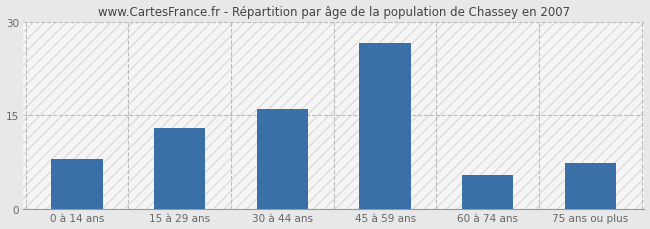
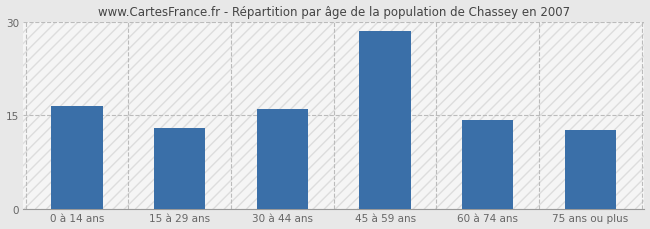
0 à 14 ans: 8.0 -> 16.5
45 à 59 ans: 26.6 -> 28.5
60 à 74 ans: 5.4 -> 14.3
75 ans ou plus: 7.4 -> 12.7
